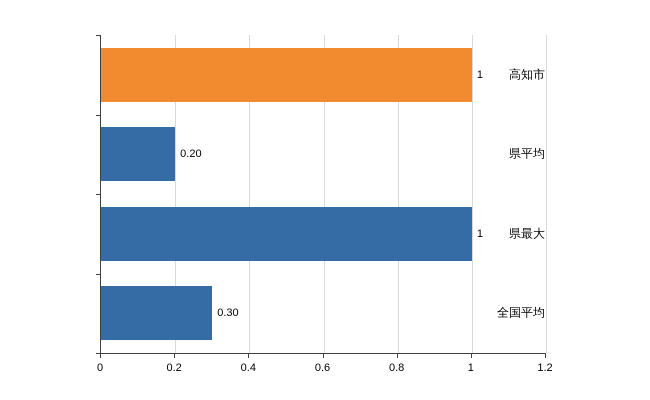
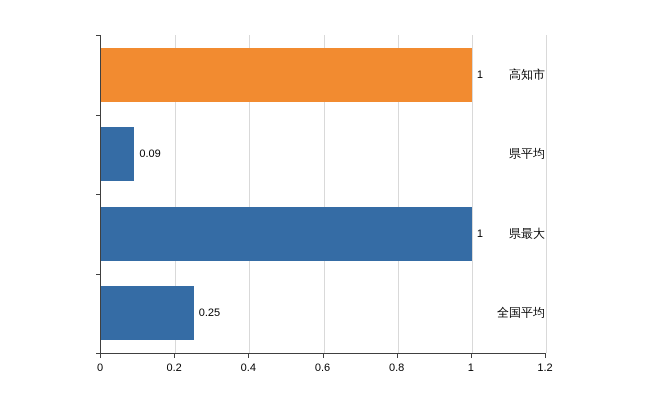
県平均: 0.20 -> 0.09
全国平均: 0.30 -> 0.25
